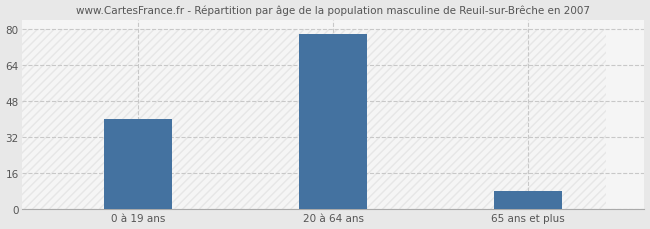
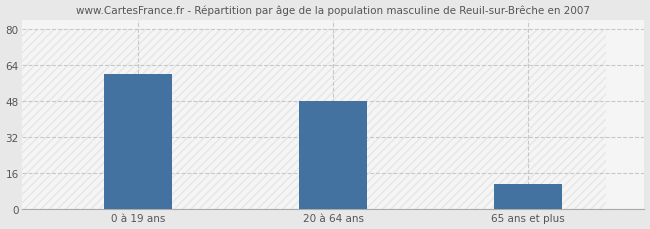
0 à 19 ans: 40 -> 60
20 à 64 ans: 78 -> 48
65 ans et plus: 8 -> 11
